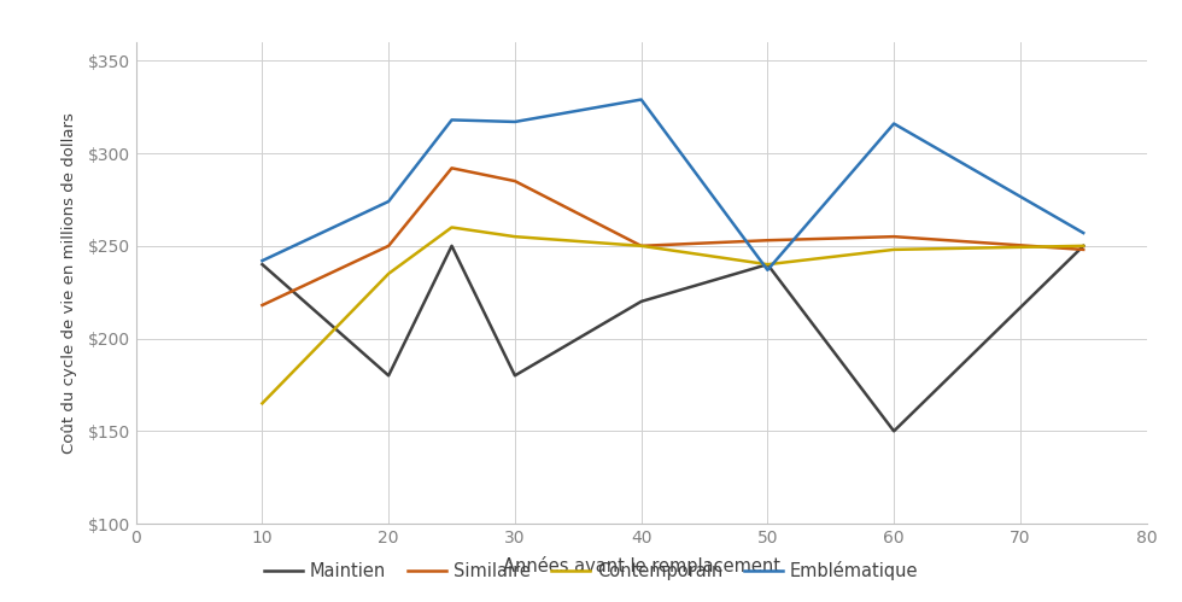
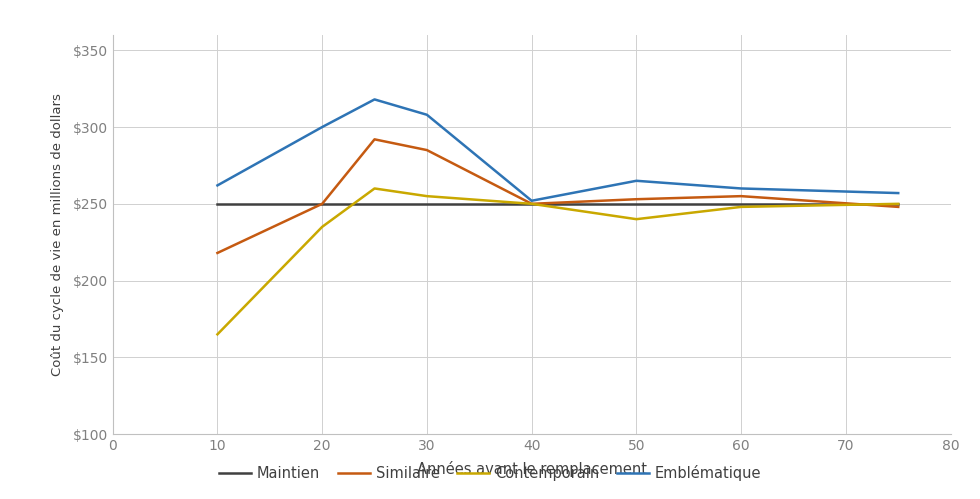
Maintien/10: $240 -> $250
Emblématique/10: $242 -> $262
Maintien/20: $180 -> $250
Emblématique/20: $274 -> $300
Maintien/30: $180 -> $250
Emblématique/30: $317 -> $308
Maintien/40: $220 -> $250
Emblématique/40: $329 -> $252
Maintien/50: $240 -> $250
Emblématique/50: $237 -> $265
Maintien/60: $150 -> $250
Emblématique/60: $316 -> $260
